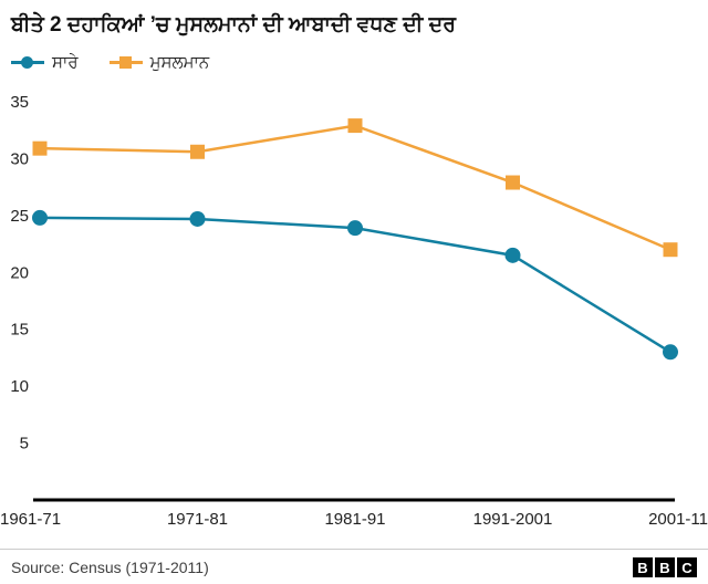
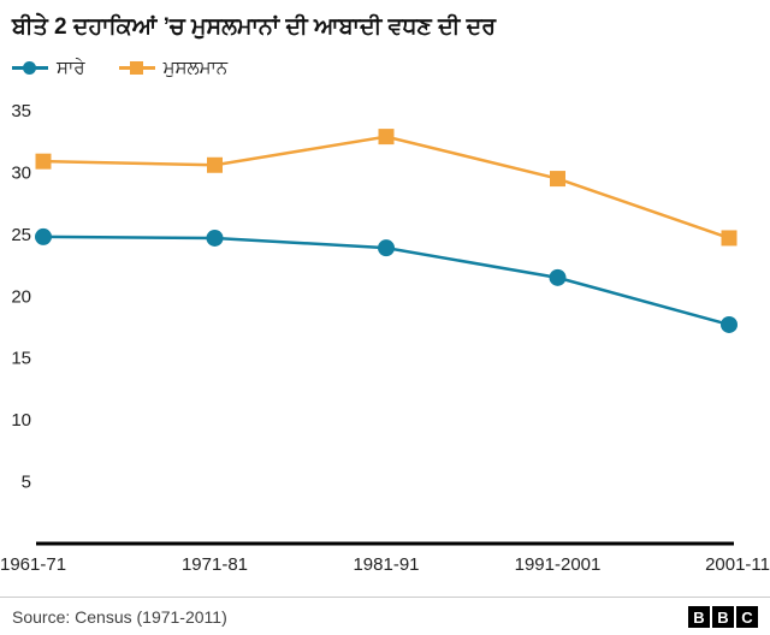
ਮੁਸਲਮਾਨ/1991-2001: 27.9 -> 29.5
ਸਾਰੇ/2001-11: 13.0 -> 17.7
ਮੁਸਲਮਾਨ/2001-11: 22.0 -> 24.7
